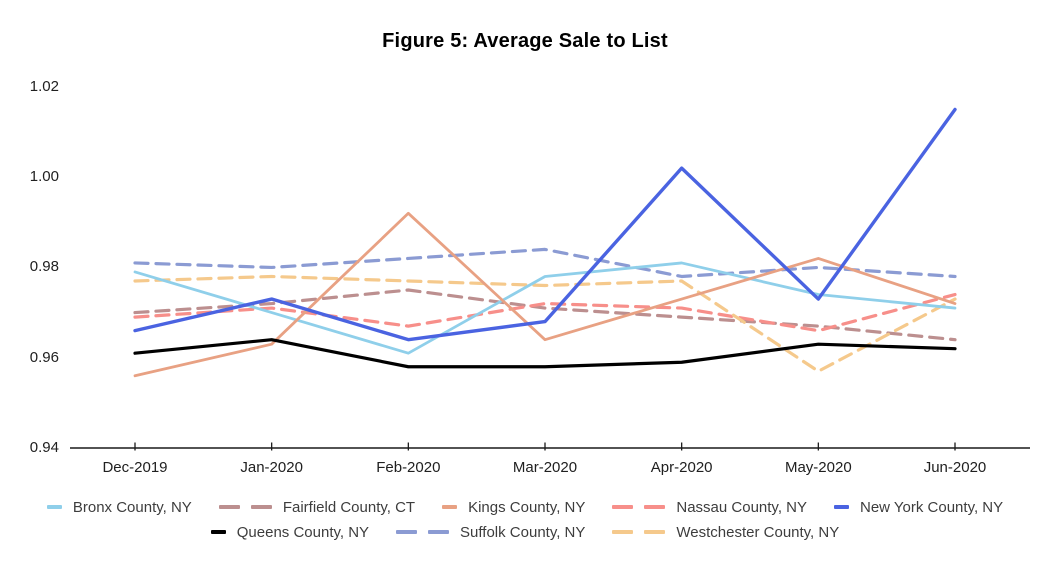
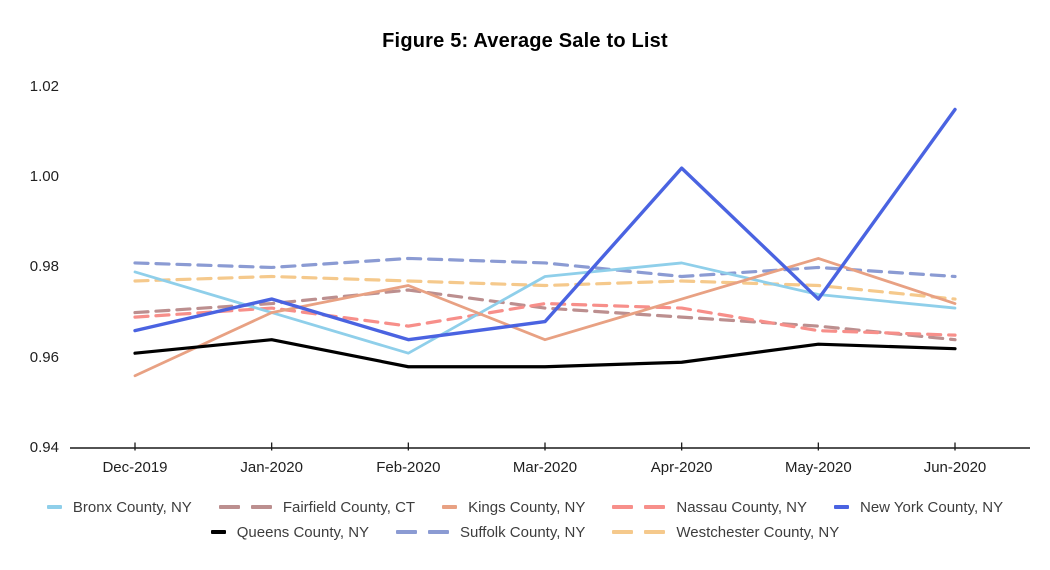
Kings County, NY/Jan-2020: 0.963 -> 0.970
Kings County, NY/Feb-2020: 0.992 -> 0.976
Suffolk County, NY/Mar-2020: 0.984 -> 0.981
Westchester County, NY/May-2020: 0.957 -> 0.976
Nassau County, NY/Jun-2020: 0.974 -> 0.965
